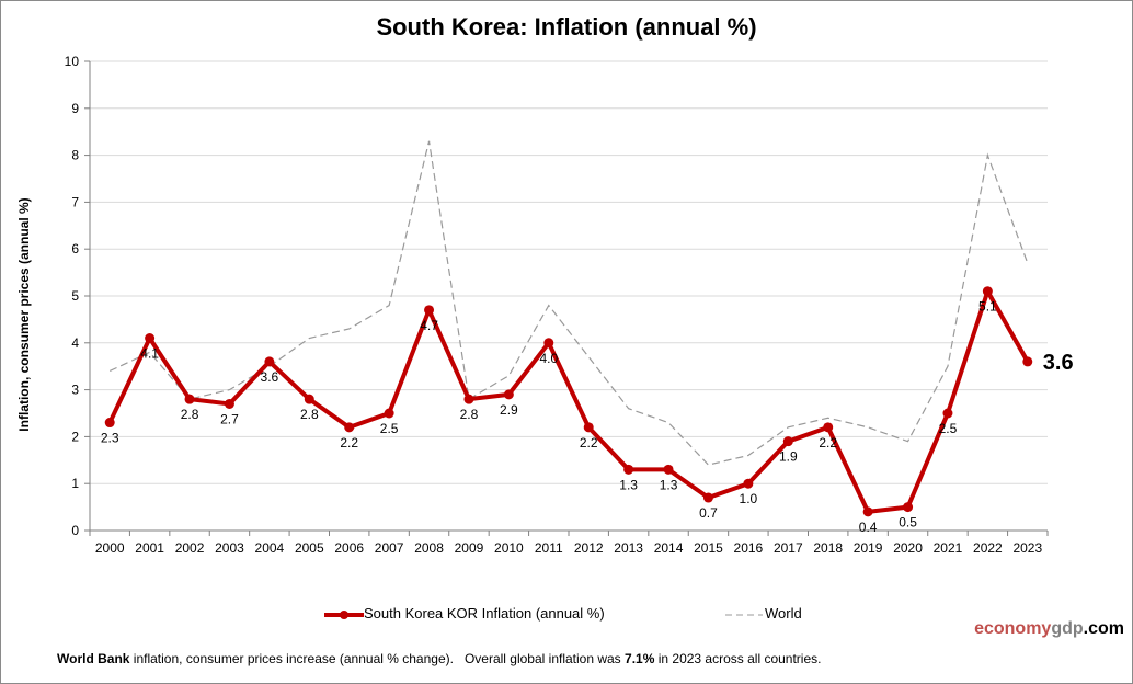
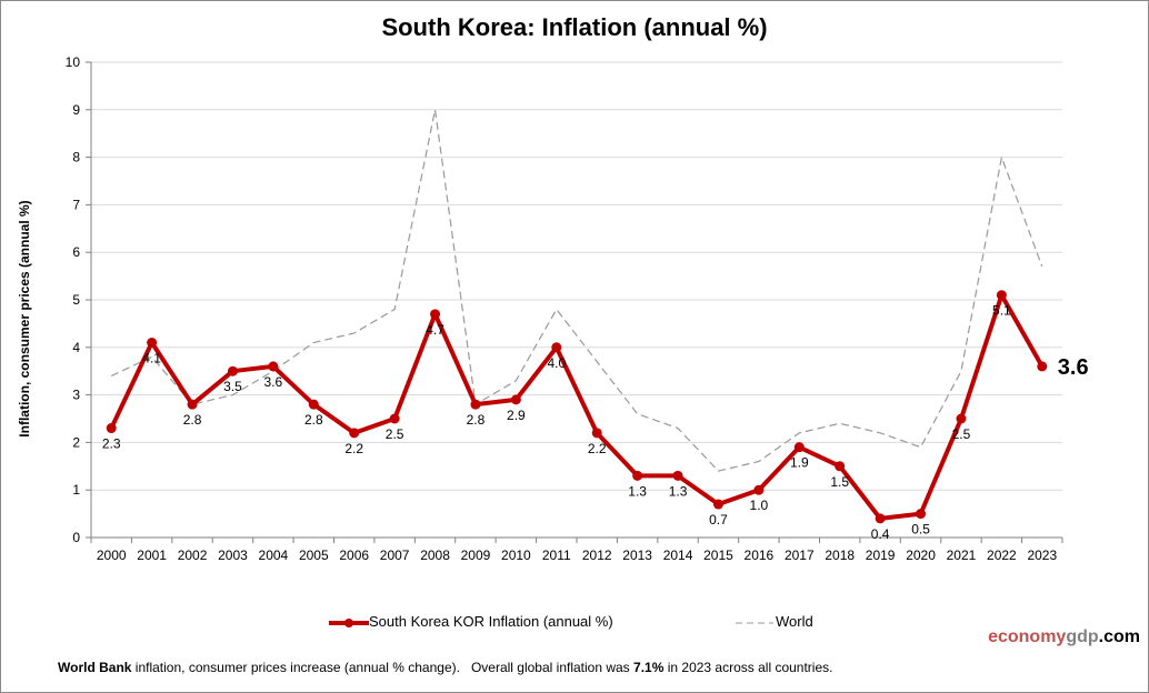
South Korea KOR Inflation (annual %)/2003: 2.7 -> 3.5
World/2008: 8.3 -> 9.0
South Korea KOR Inflation (annual %)/2018: 2.2 -> 1.5
